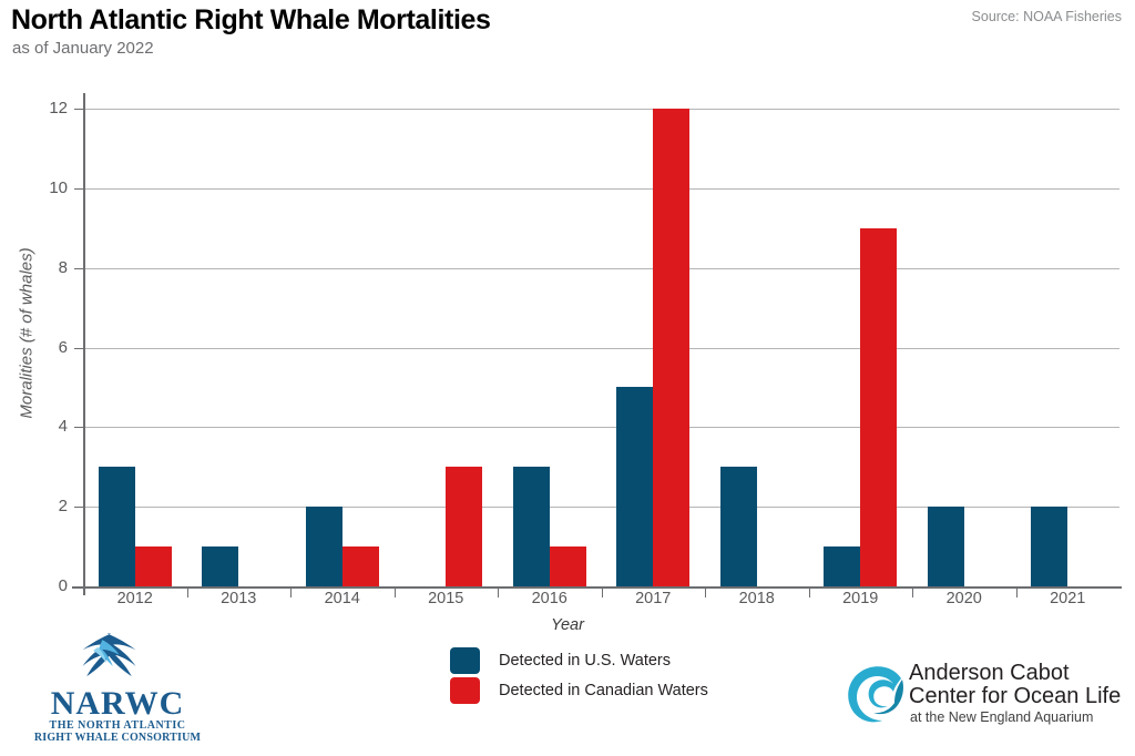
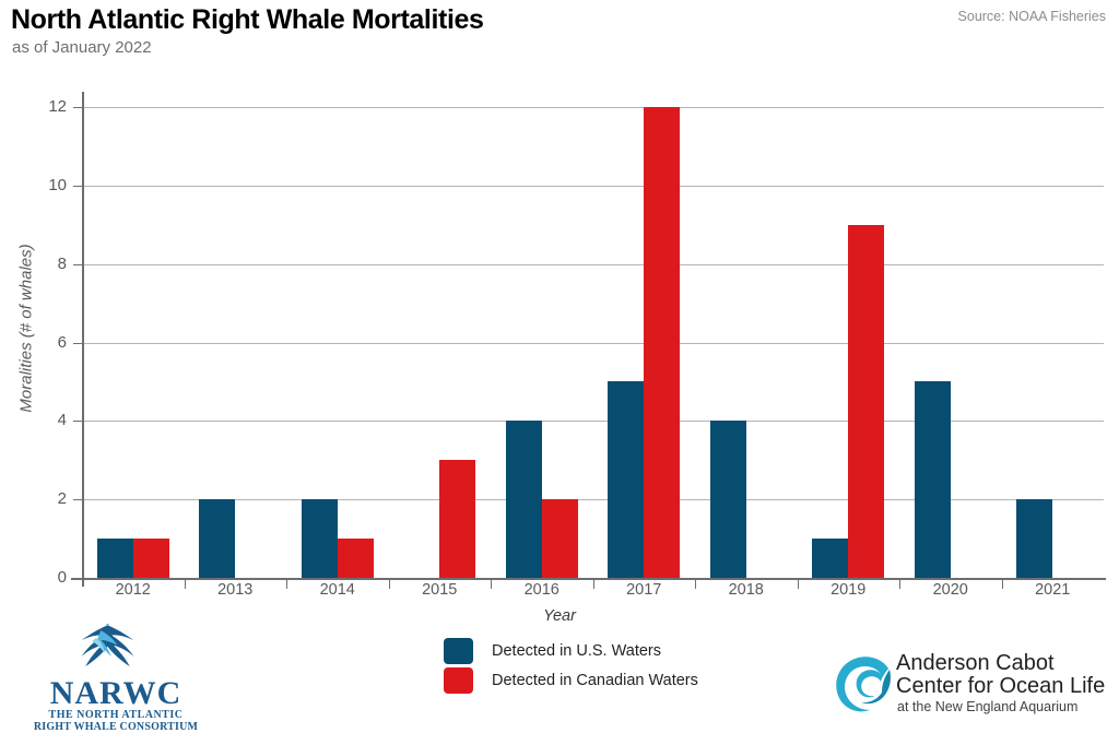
Detected in U.S. Waters/2012: 3 -> 1
Detected in U.S. Waters/2013: 1 -> 2
Detected in U.S. Waters/2016: 3 -> 4
Detected in Canadian Waters/2016: 1 -> 2
Detected in U.S. Waters/2018: 3 -> 4
Detected in U.S. Waters/2020: 2 -> 5
